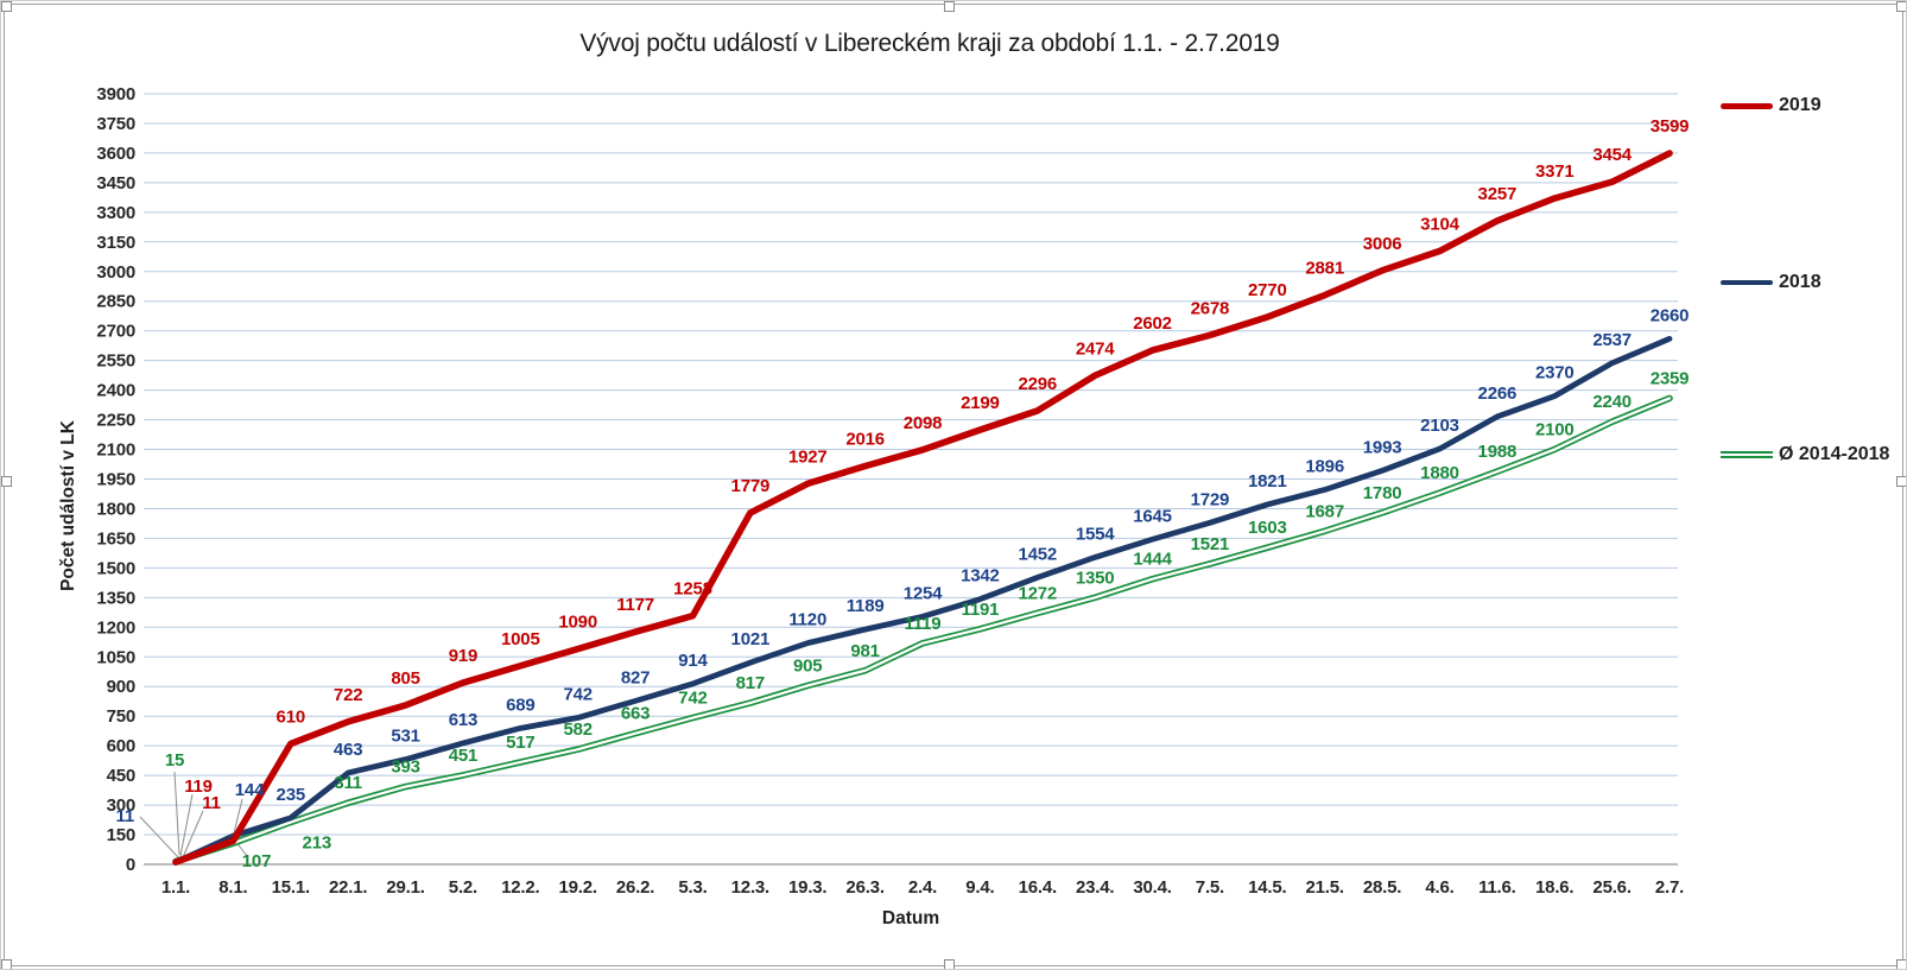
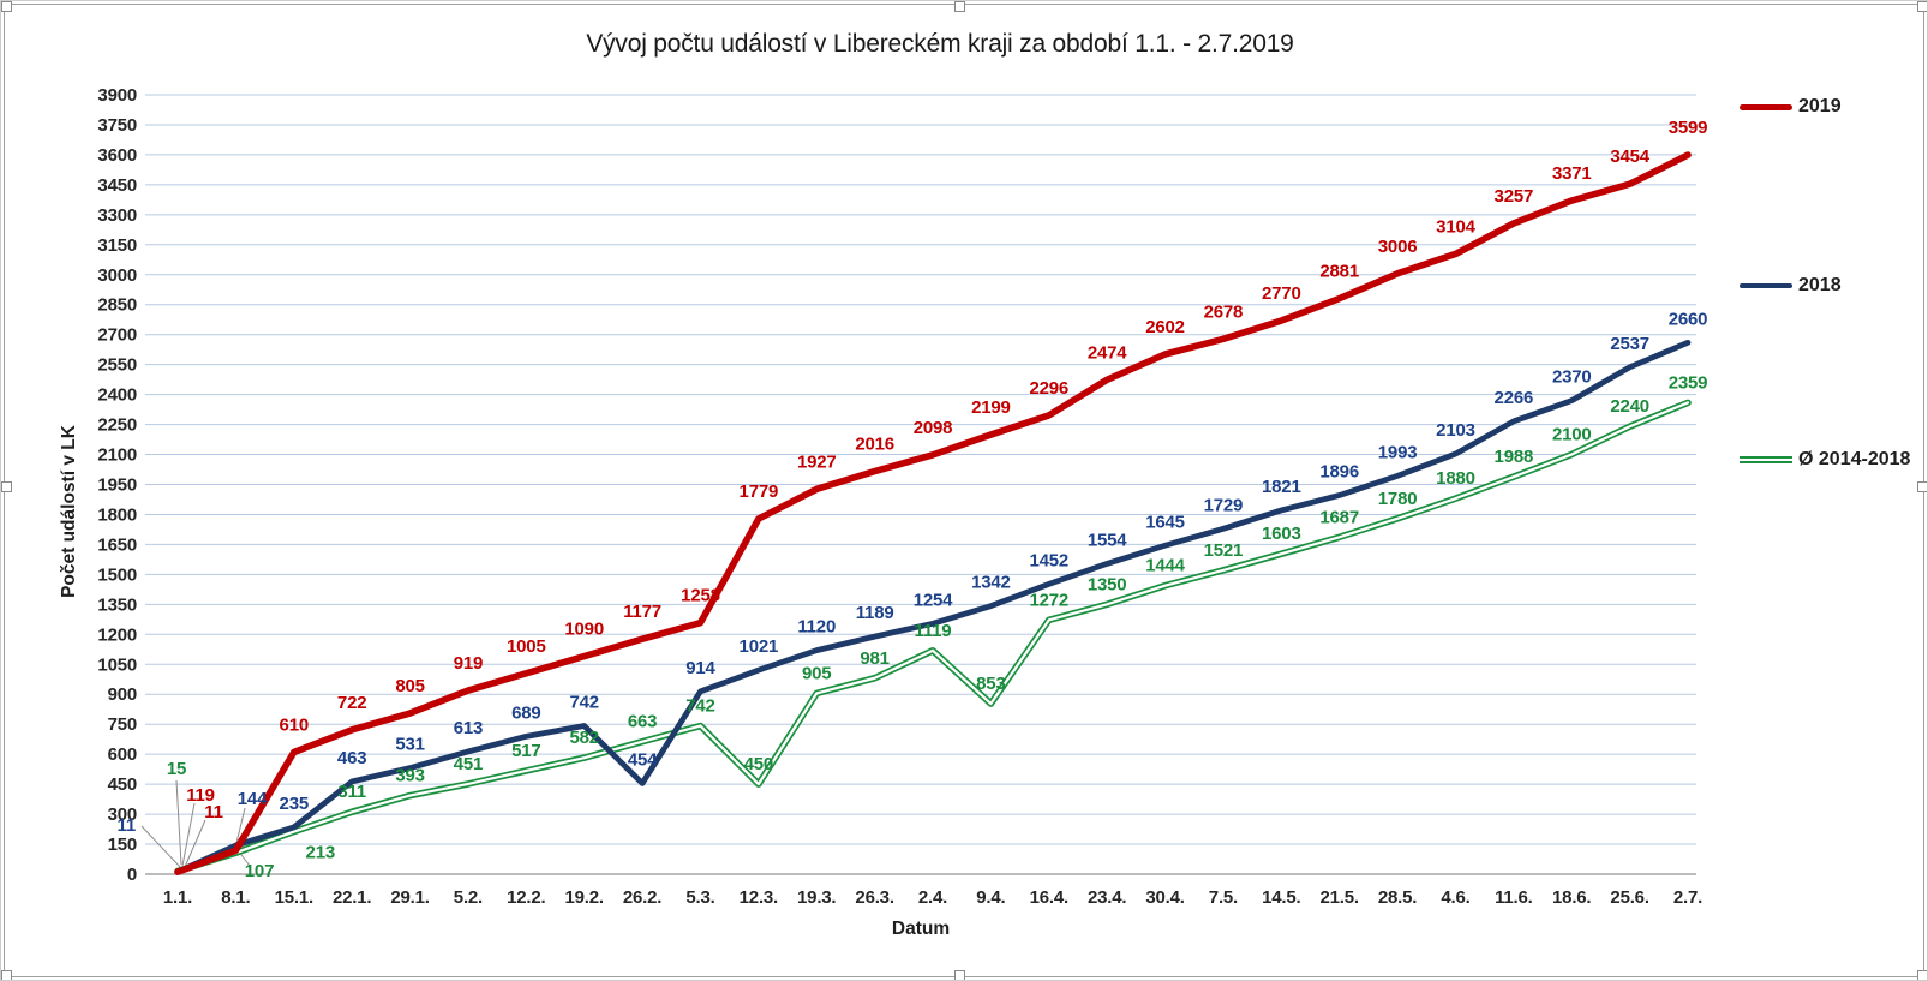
2018/26.2.: 827 -> 454
Ø 2014-2018/12.3.: 817 -> 450
Ø 2014-2018/9.4.: 1191 -> 853
